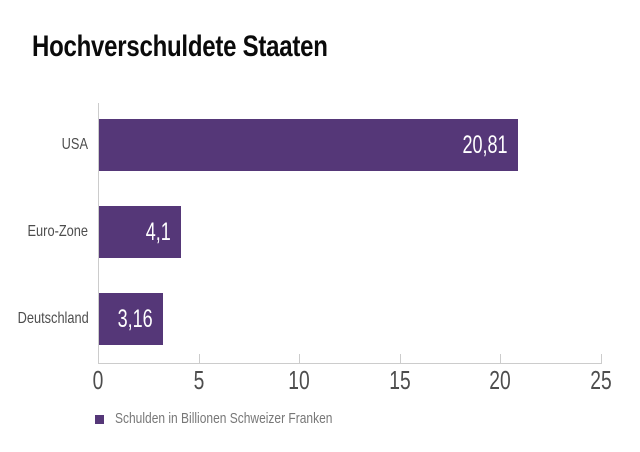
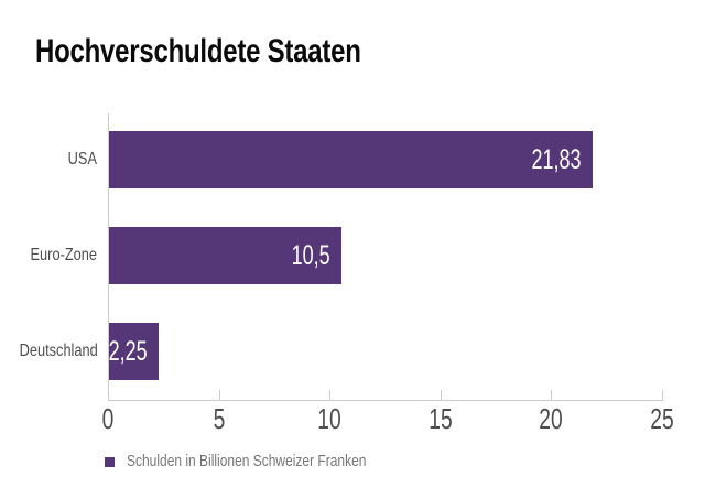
USA: 20,81 -> 21,83
Euro-Zone: 4,1 -> 10,5
Deutschland: 3,16 -> 2,25
